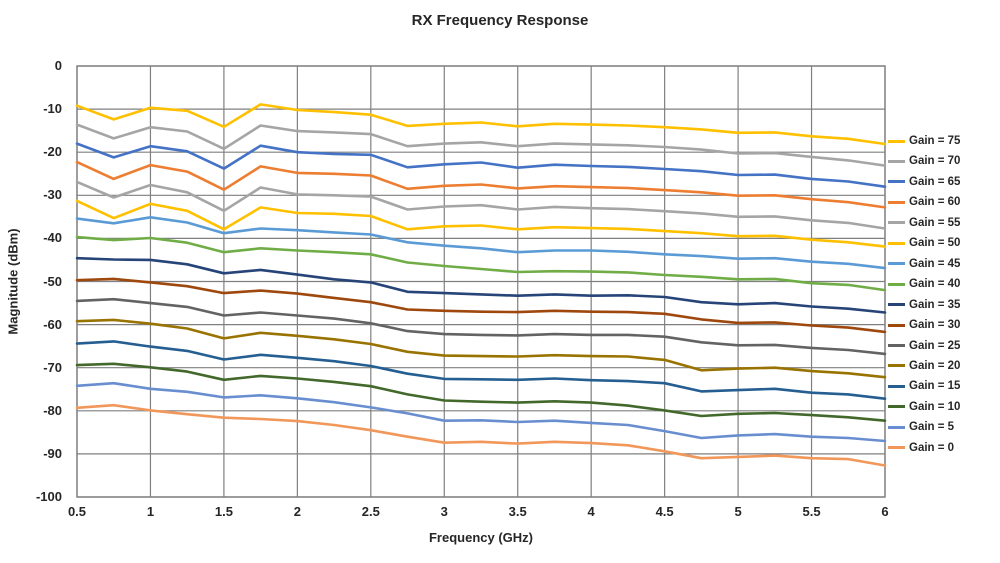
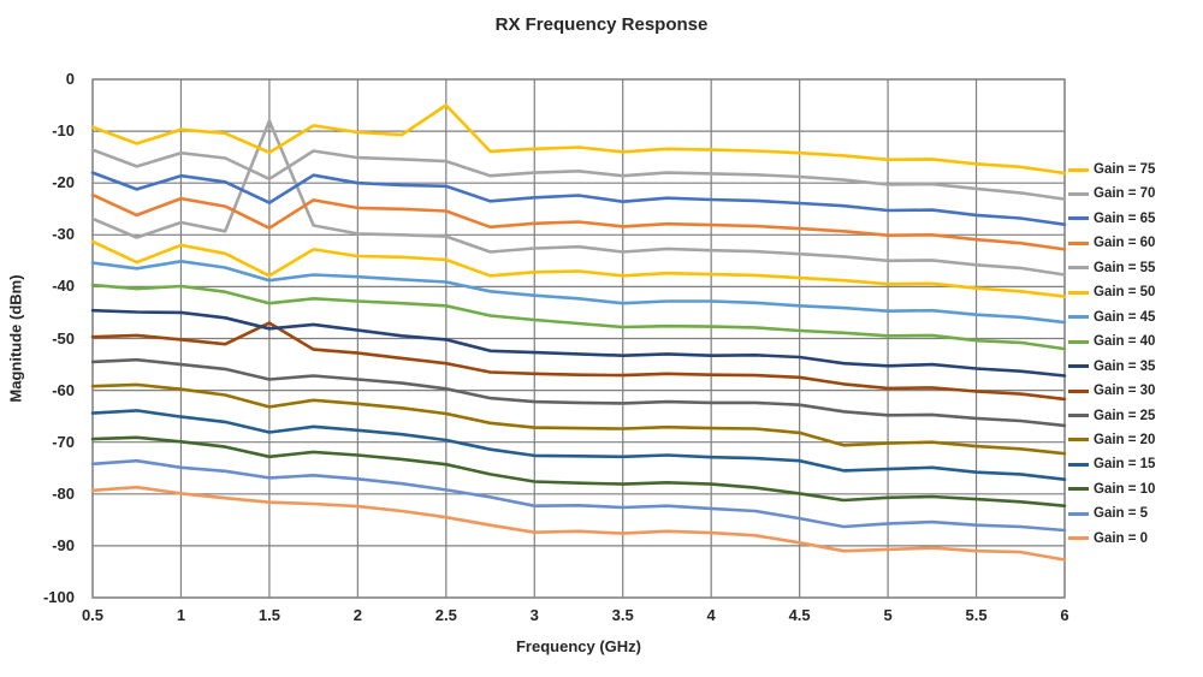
Gain = 55/1.5: -34 -> -8
Gain = 30/1.5: -53 -> -47
Gain = 75/2.5: -11 -> -5
